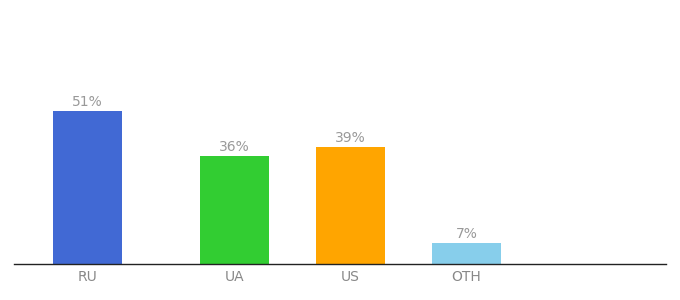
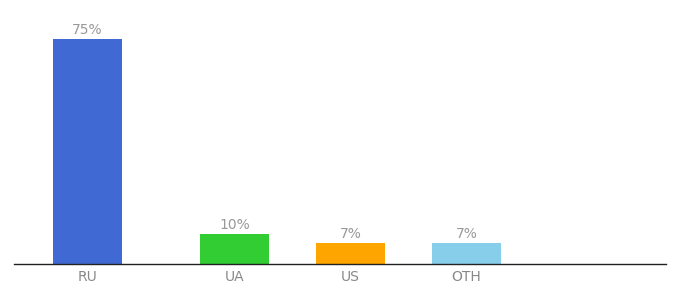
RU: 51% -> 75%
UA: 36% -> 10%
US: 39% -> 7%
